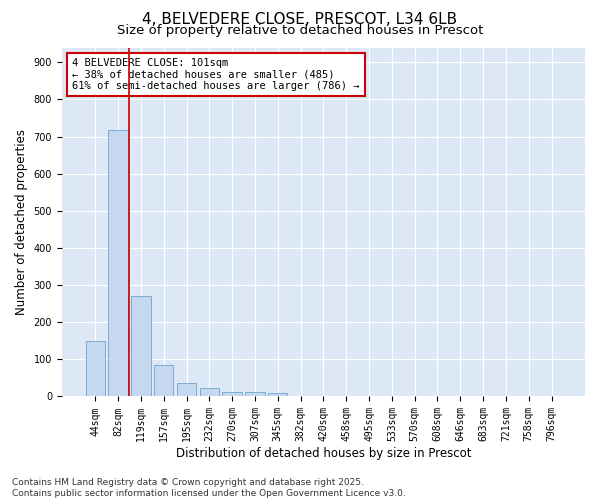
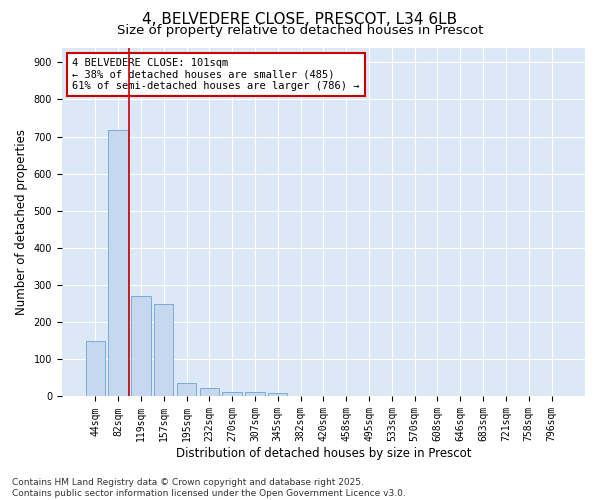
157sqm: 85 -> 250
